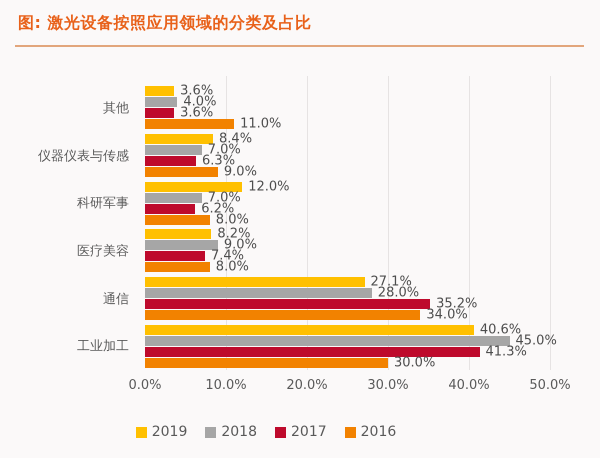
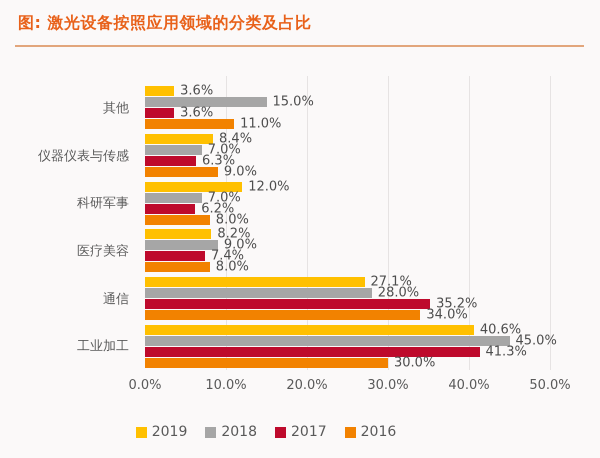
2018/其他: 4.0% -> 15.0%
